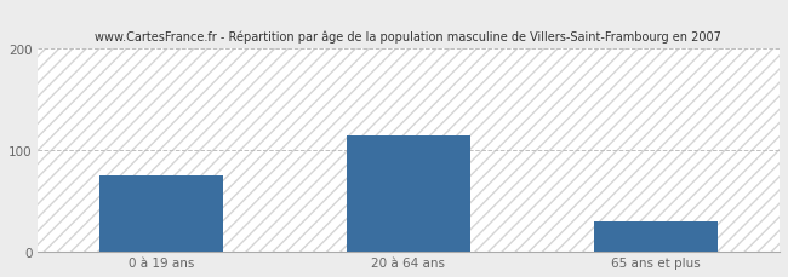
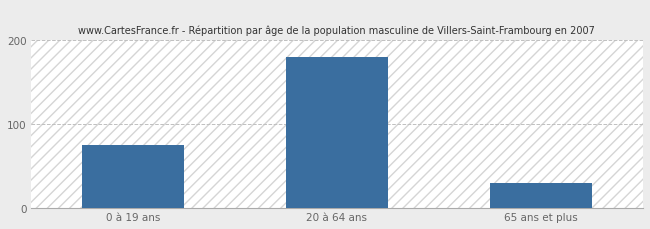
20 à 64 ans: 114 -> 180
